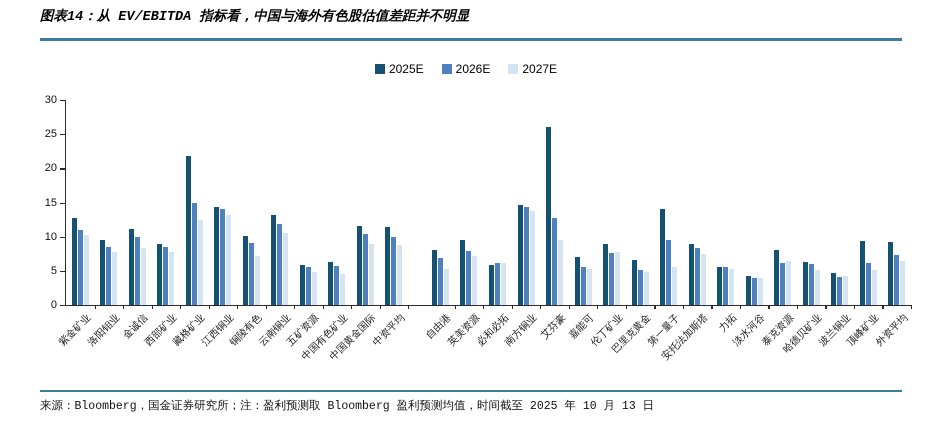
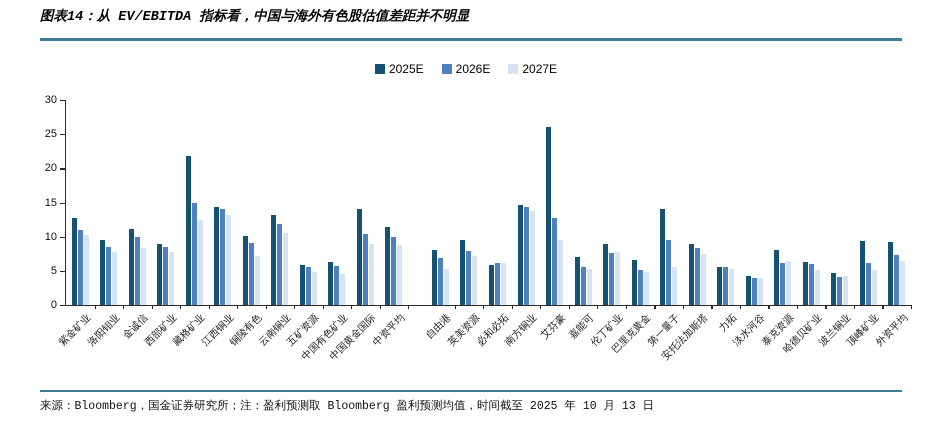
2025E/中国黄金国际: 12 -> 14
